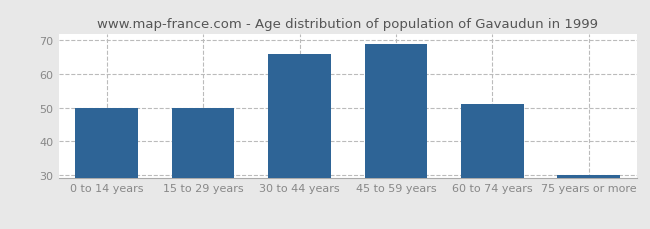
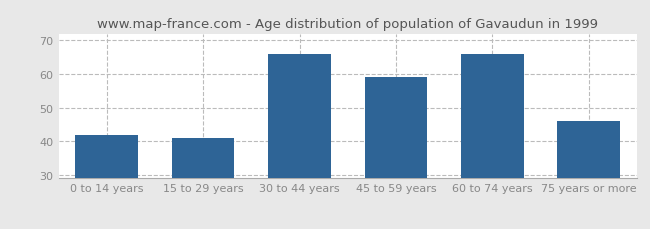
0 to 14 years: 50 -> 42
15 to 29 years: 50 -> 41
45 to 59 years: 69 -> 59
60 to 74 years: 51 -> 66
75 years or more: 30 -> 46
